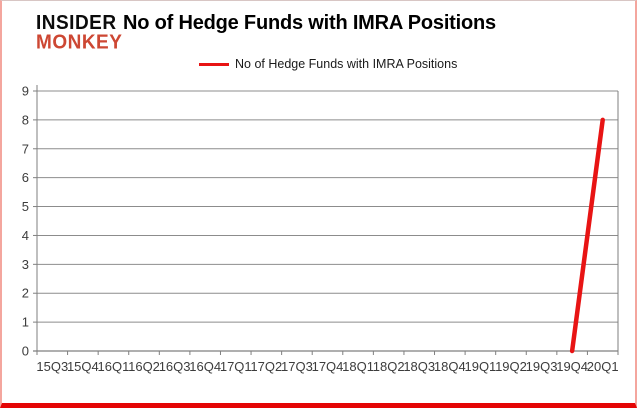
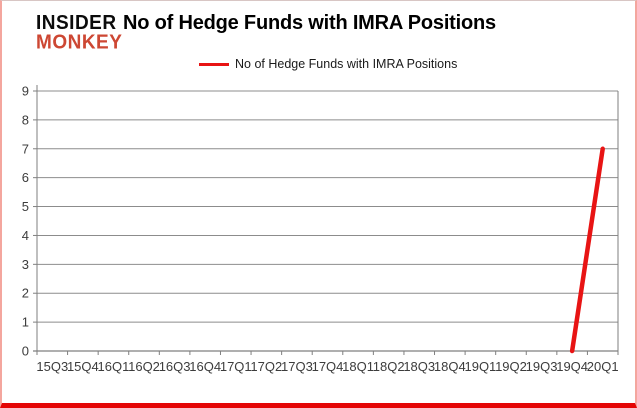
20Q1: 8 -> 7
